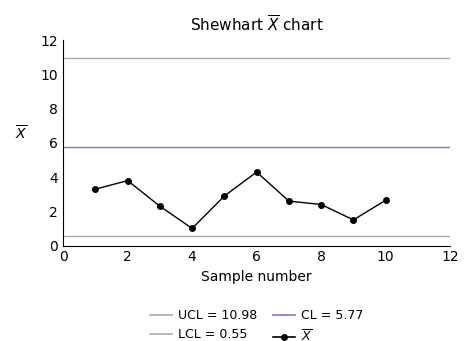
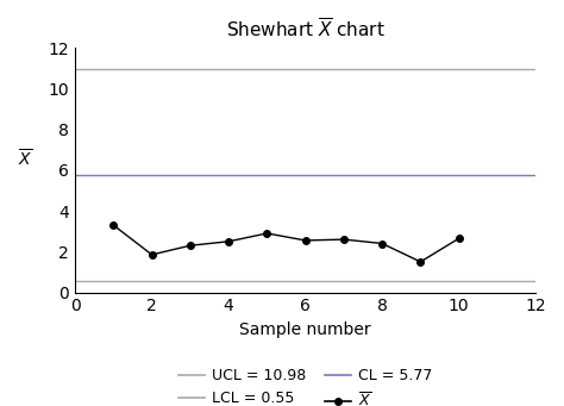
2: 3.8 -> 1.9
4: 1.0 -> 2.5
6: 4.3 -> 2.5
